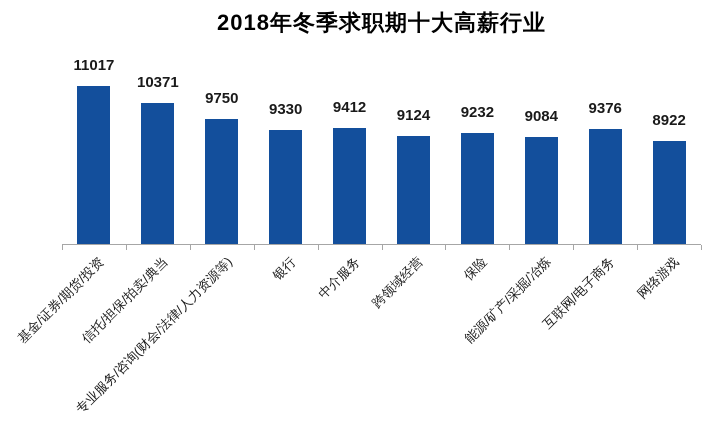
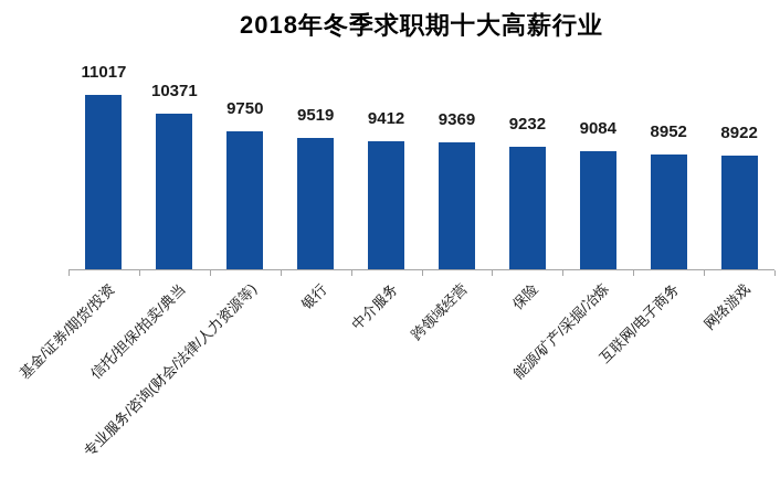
银行: 9330 -> 9519
跨领域经营: 9124 -> 9369
互联网/电子商务: 9376 -> 8952
